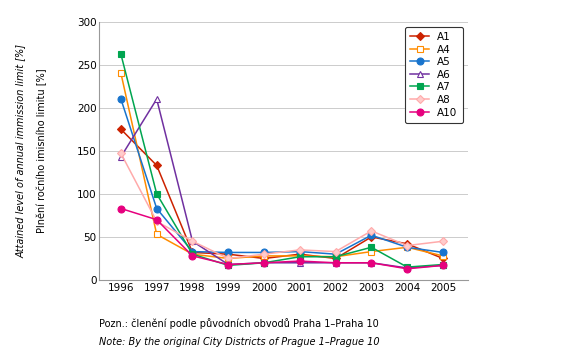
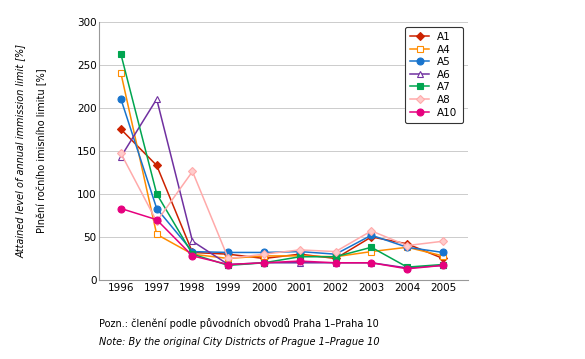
A8/1998: 45 -> 126
